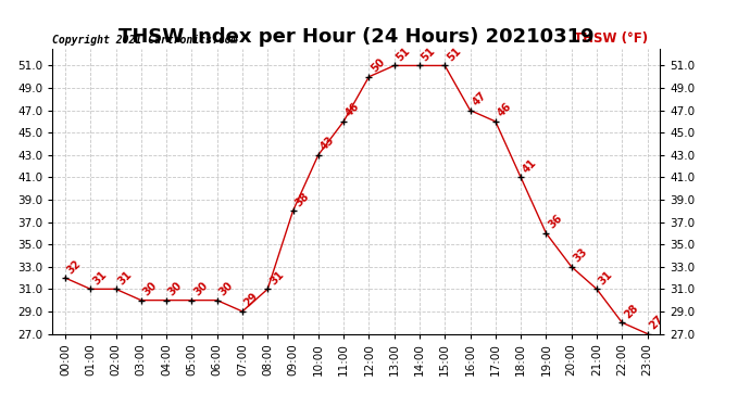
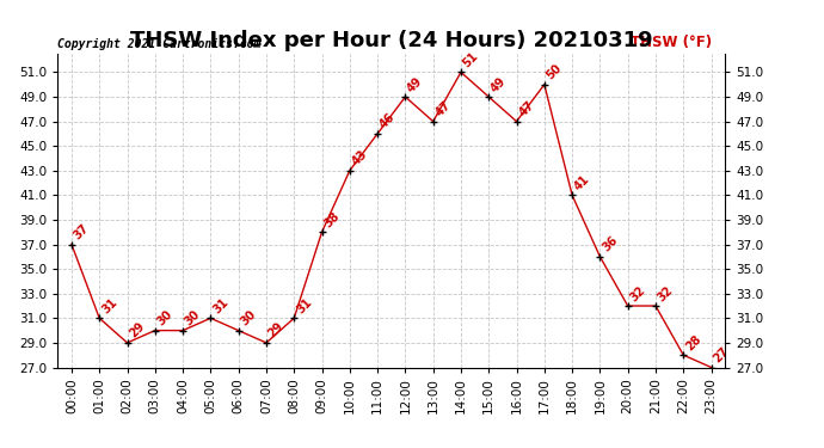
00:00: 32 -> 37
02:00: 31 -> 29
05:00: 30 -> 31
12:00: 50 -> 49
13:00: 51 -> 47
15:00: 51 -> 49
17:00: 46 -> 50
20:00: 33 -> 32
21:00: 31 -> 32
